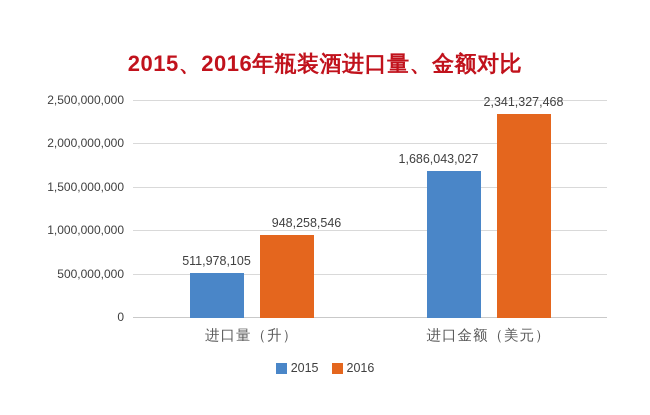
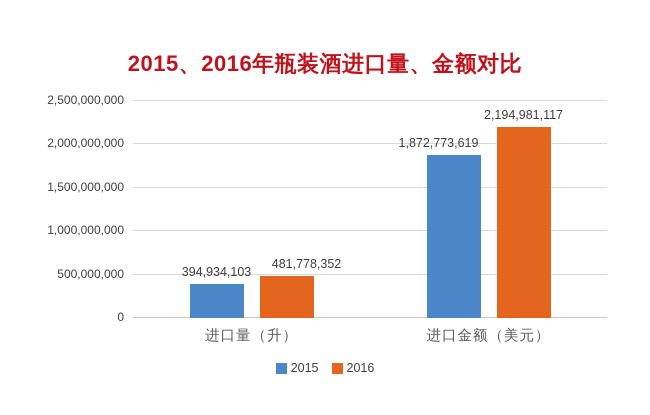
2015/进口量（升）: 511,978,105 -> 394,934,103
2016/进口量（升）: 948,258,546 -> 481,778,352
2015/进口金额（美元）: 1,686,043,027 -> 1,872,773,619
2016/进口金额（美元）: 2,341,327,468 -> 2,194,981,117
